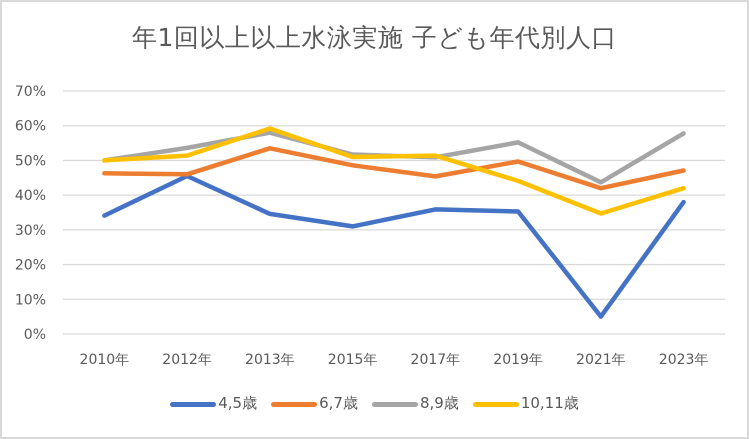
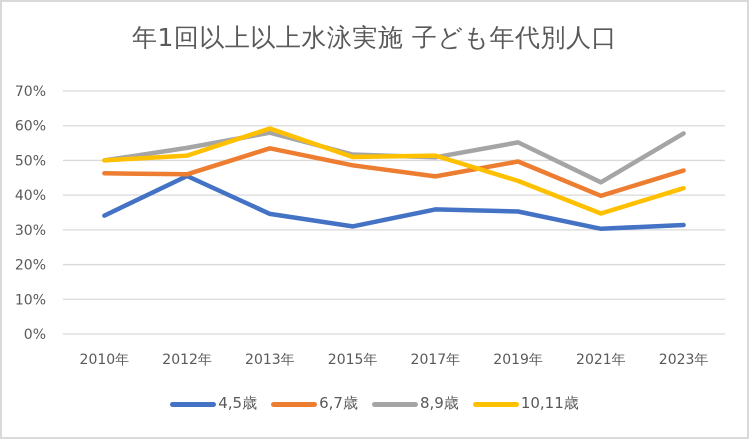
4,5歳/2021年: 5% -> 30%
6,7歳/2021年: 42% -> 40%
4,5歳/2023年: 38% -> 31%
